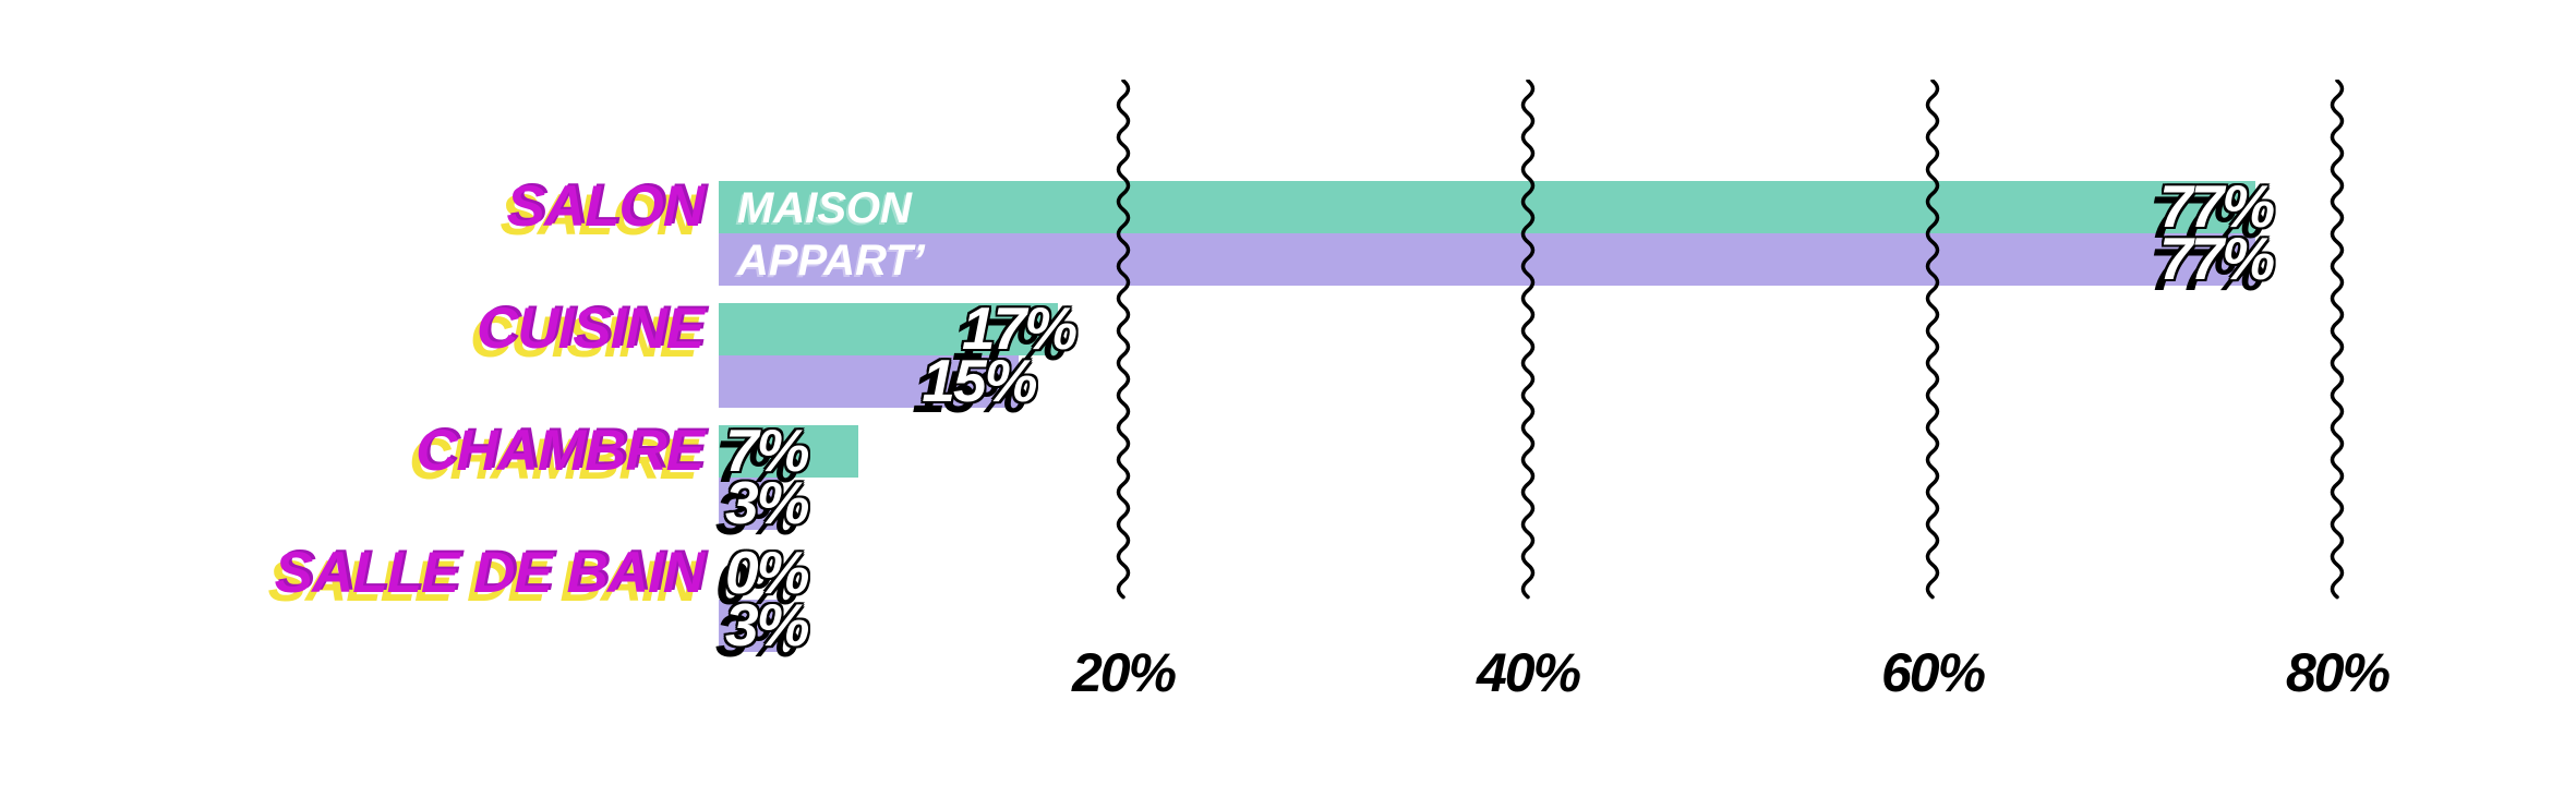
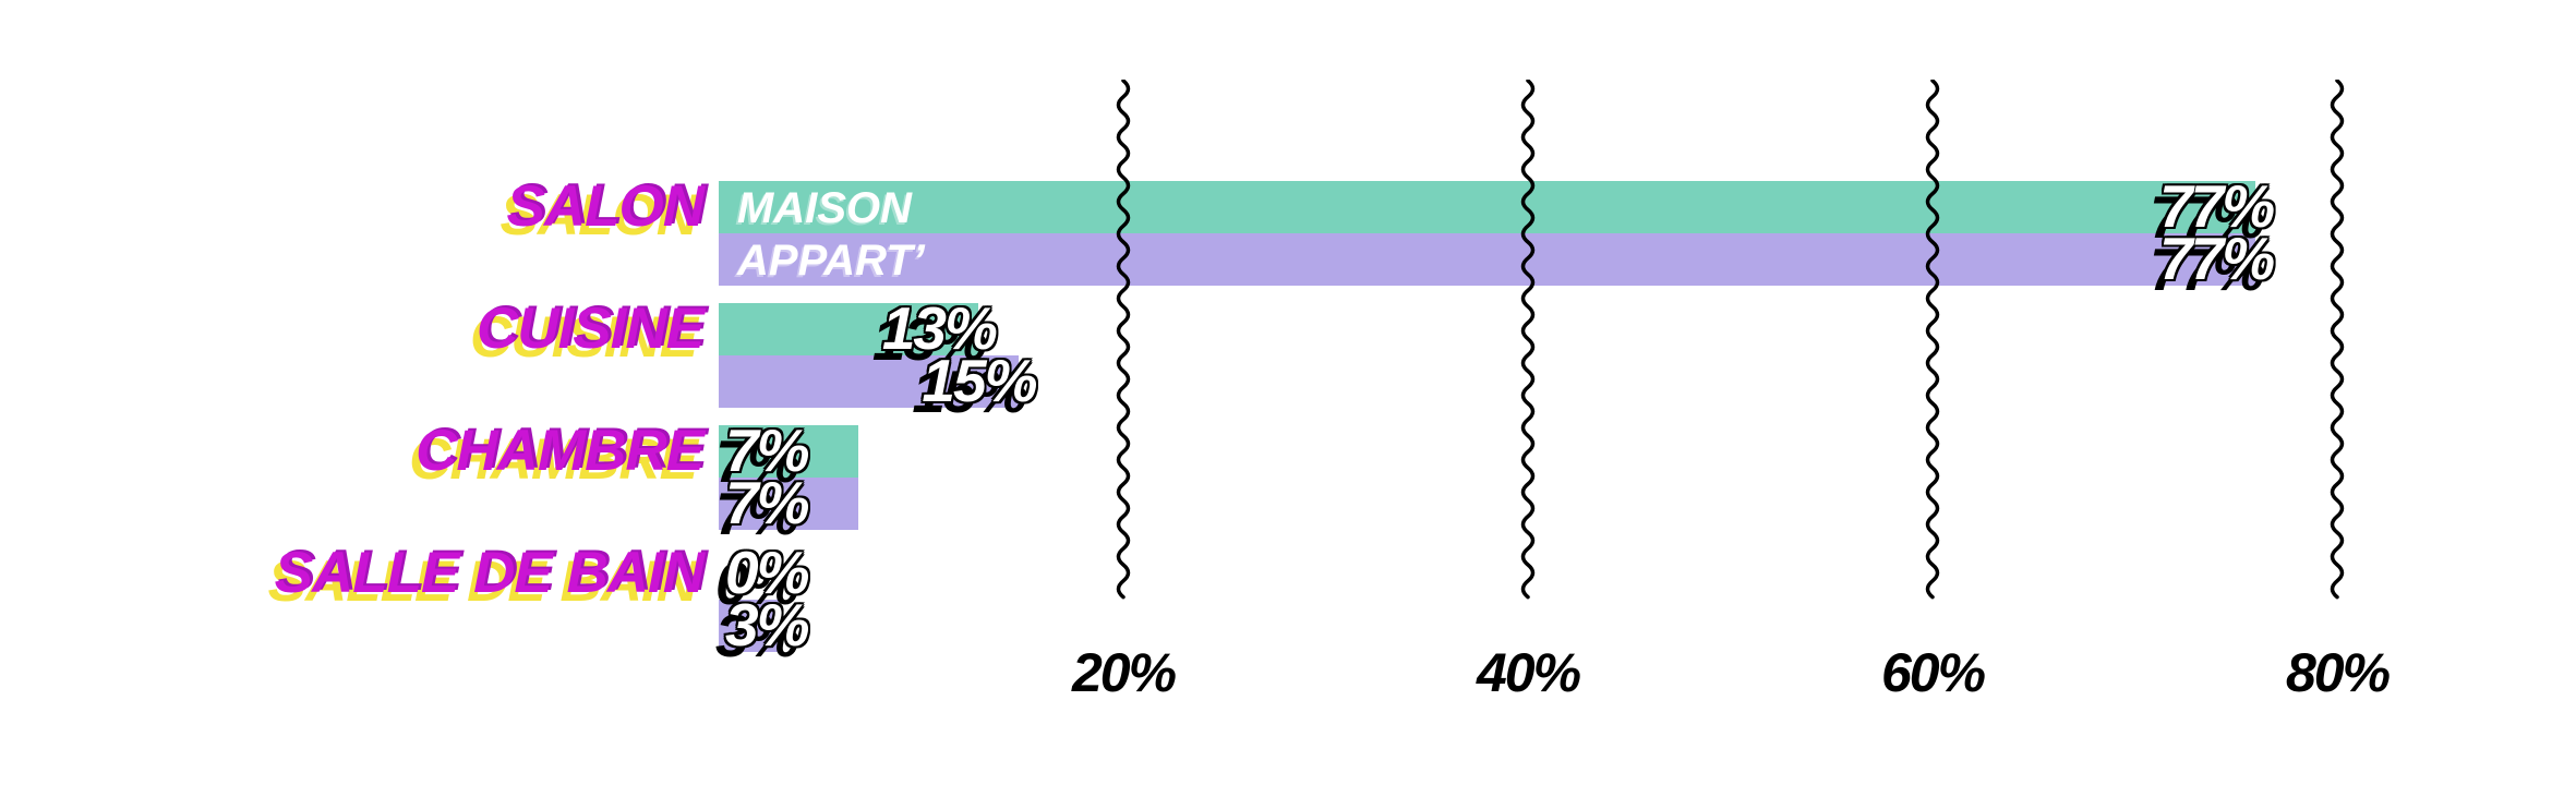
MAISON/CUISINE: 17% -> 13%
APPART’/CHAMBRE: 3% -> 7%
